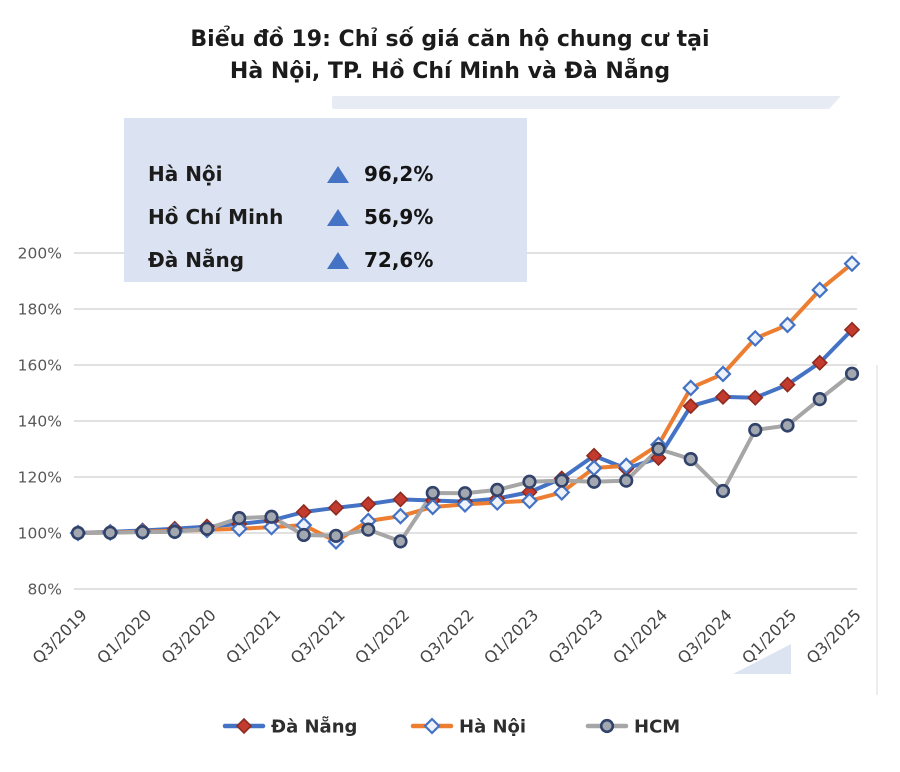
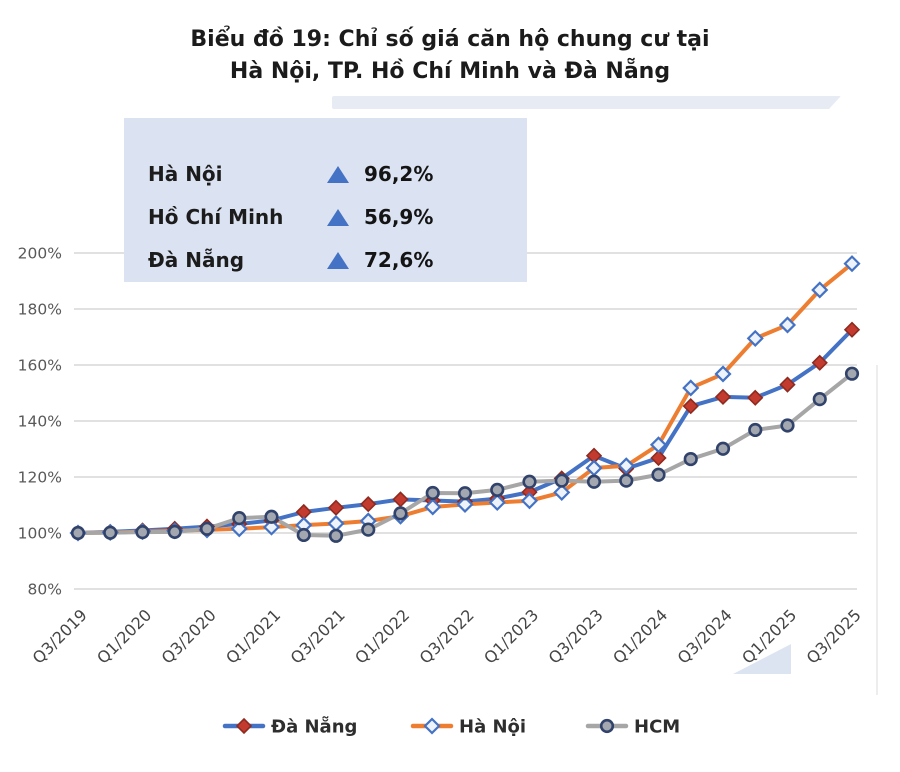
Hà Nội/Q3/2021: 97% -> 103%
HCM/Q1/2022: 97% -> 107%
HCM/Q1/2024: 130% -> 121%
HCM/Q3/2024: 115% -> 130%
